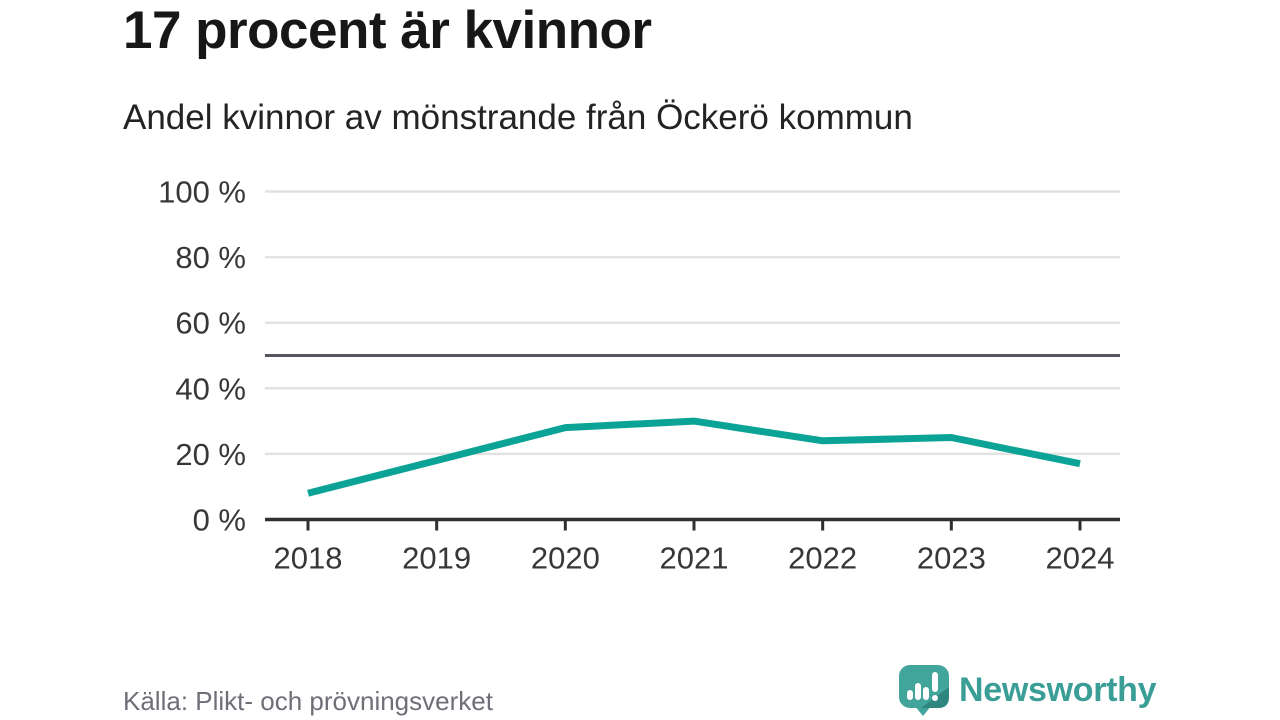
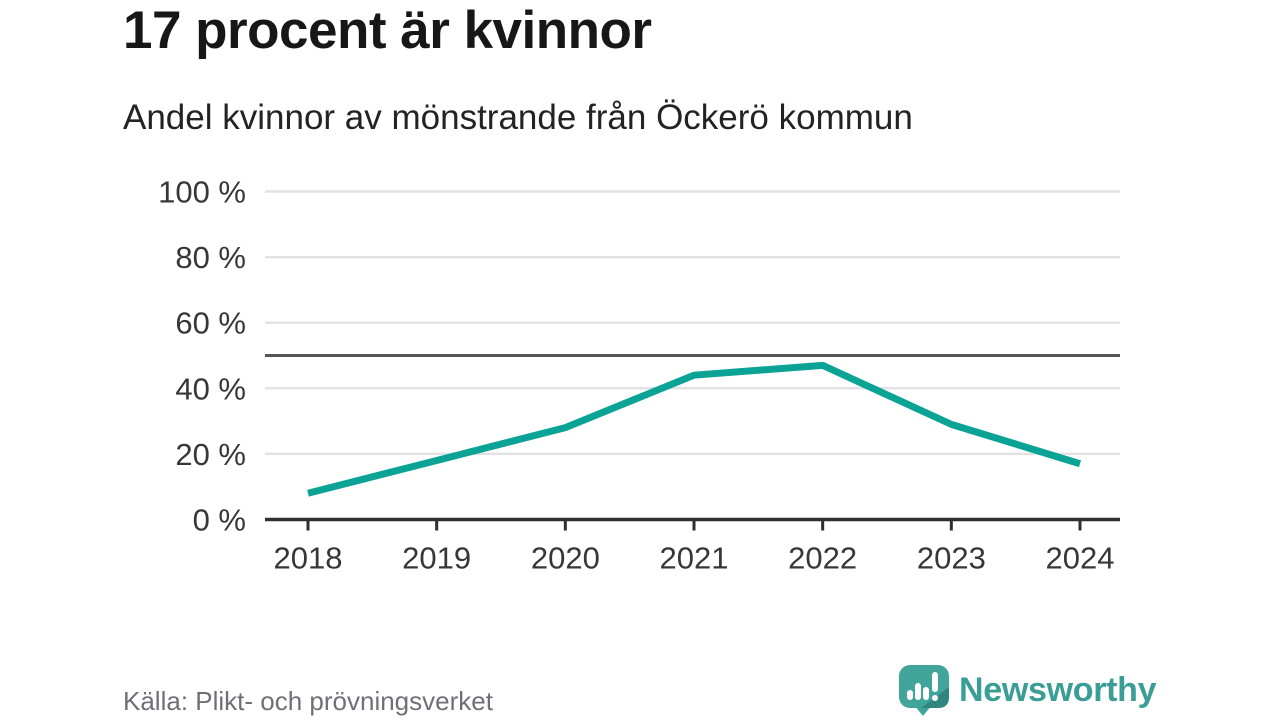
2021: 30% -> 44%
2022: 24% -> 47%
2023: 25% -> 29%
